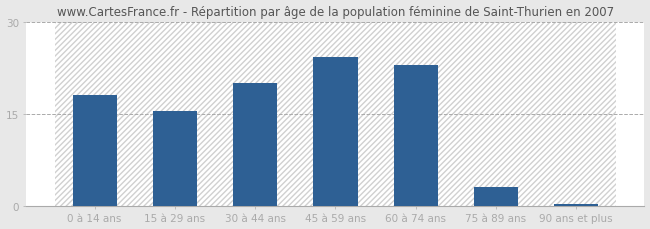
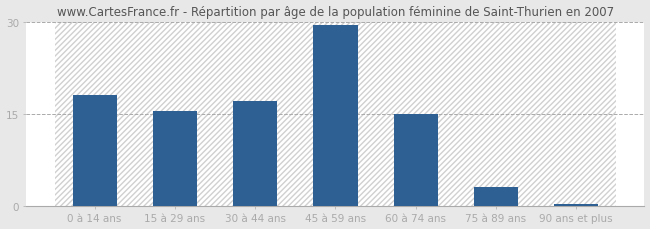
30 à 44 ans: 20.0 -> 17.0
45 à 59 ans: 24.2 -> 29.5
60 à 74 ans: 23.0 -> 15.0
